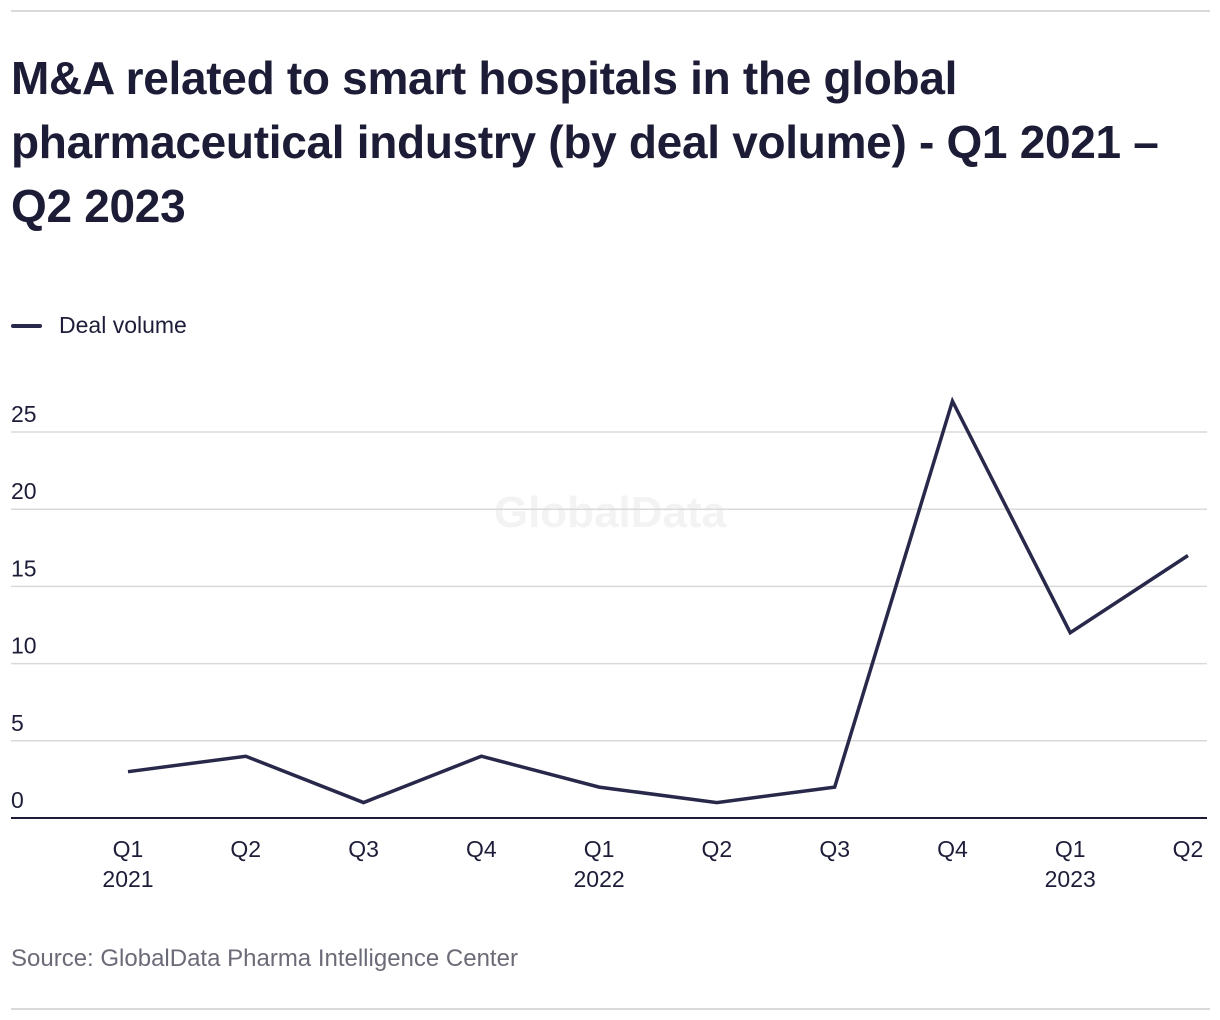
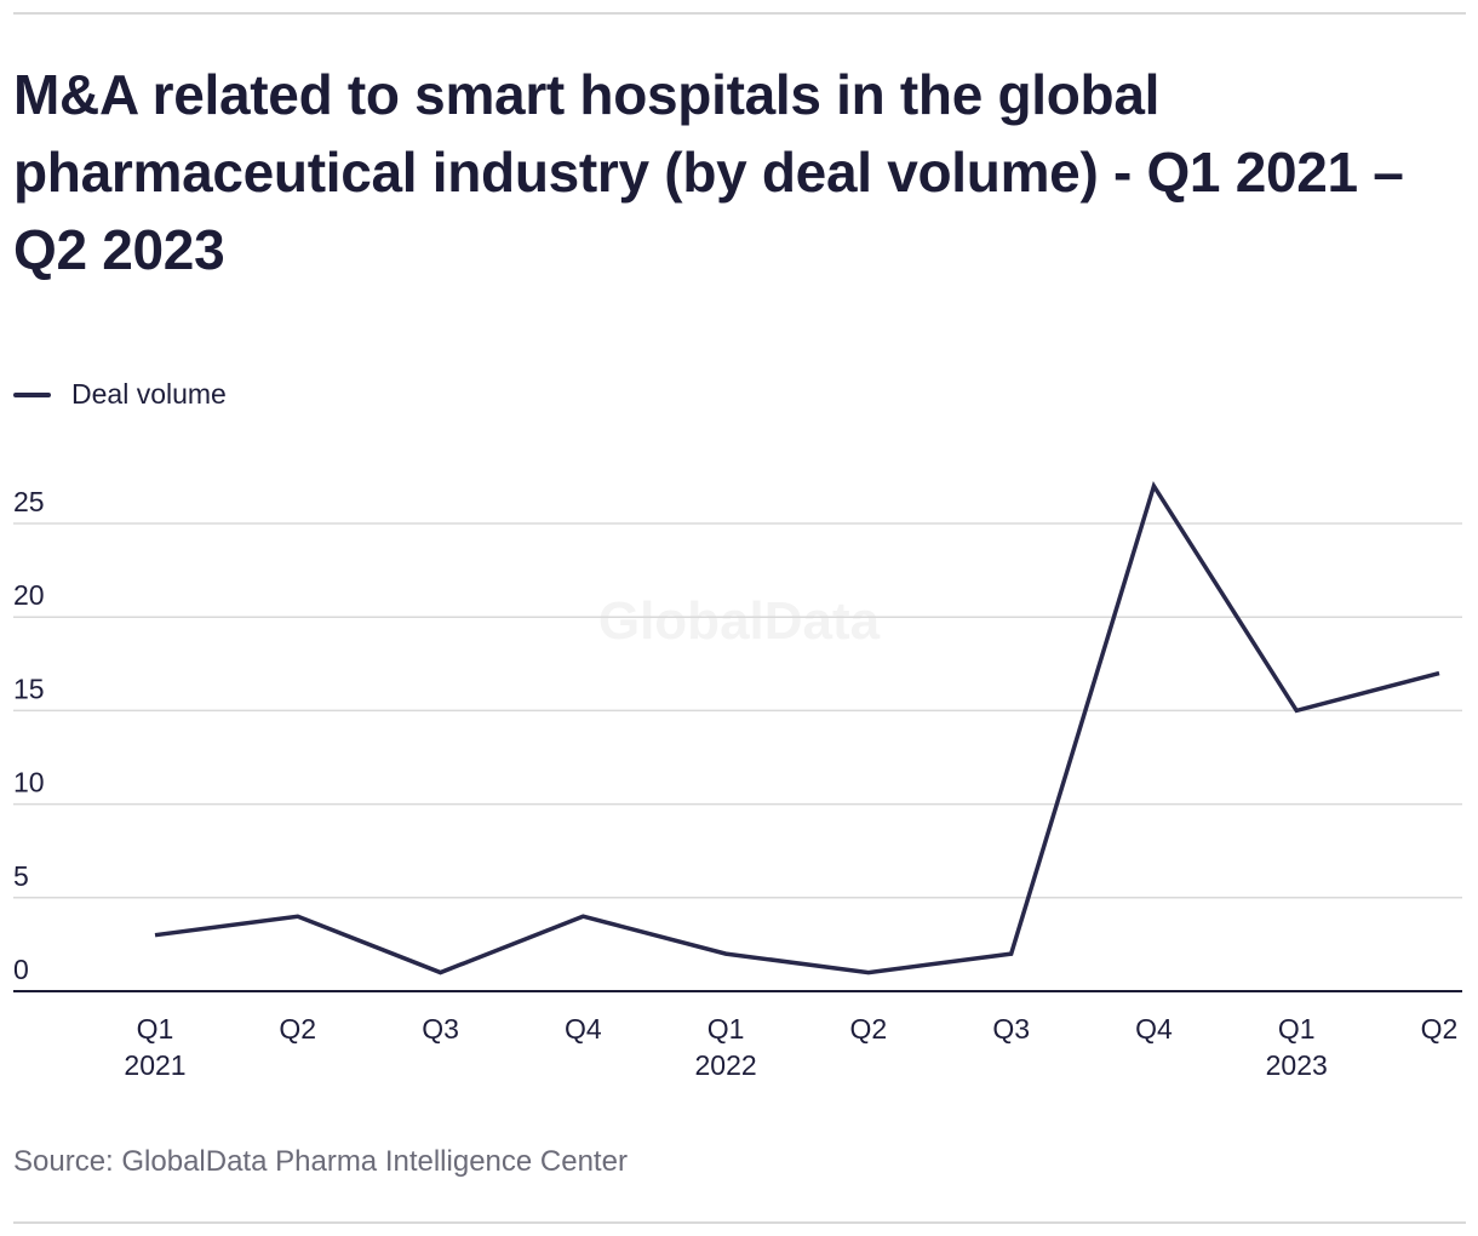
Q1 2023: 12 -> 15
